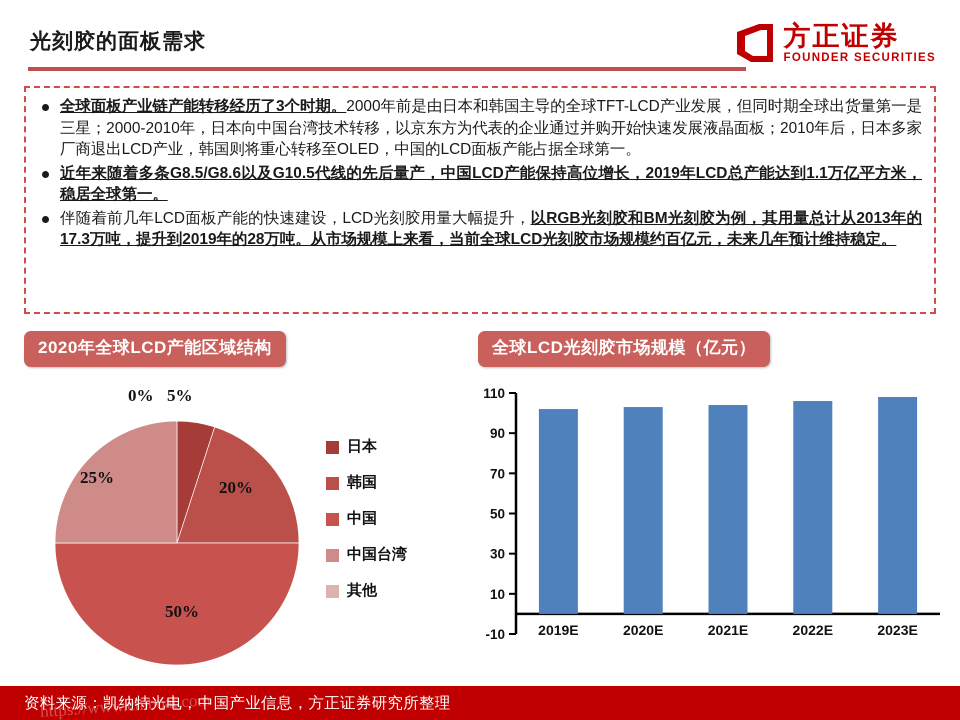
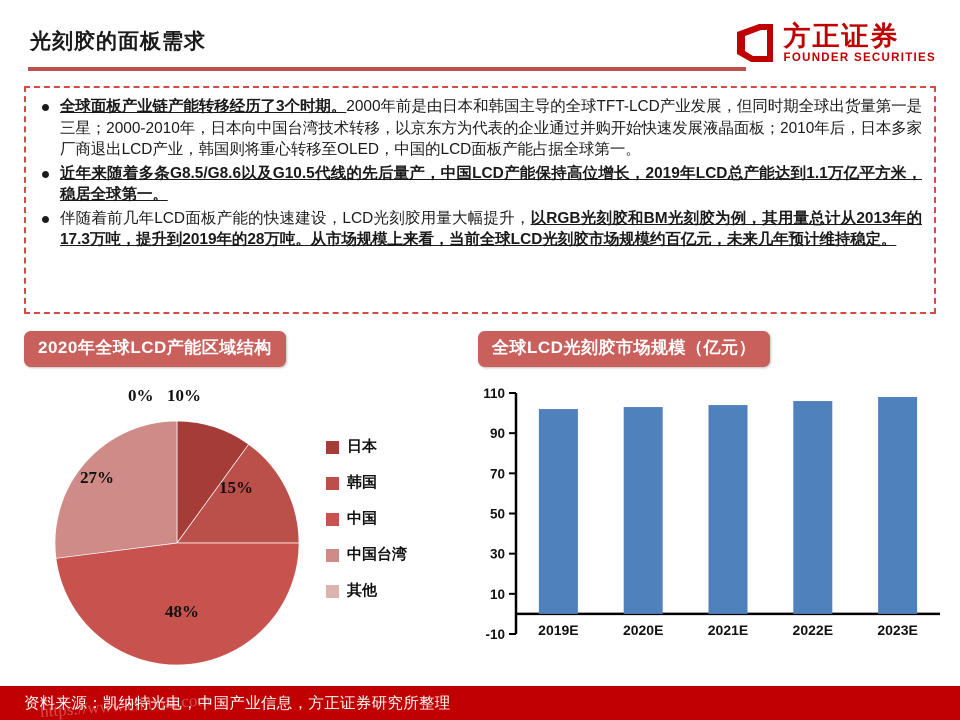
2020年全球LCD产能区域结构/日本: 5% -> 10%
2020年全球LCD产能区域结构/韩国: 20% -> 15%
2020年全球LCD产能区域结构/中国: 50% -> 48%
2020年全球LCD产能区域结构/中国台湾: 25% -> 27%
